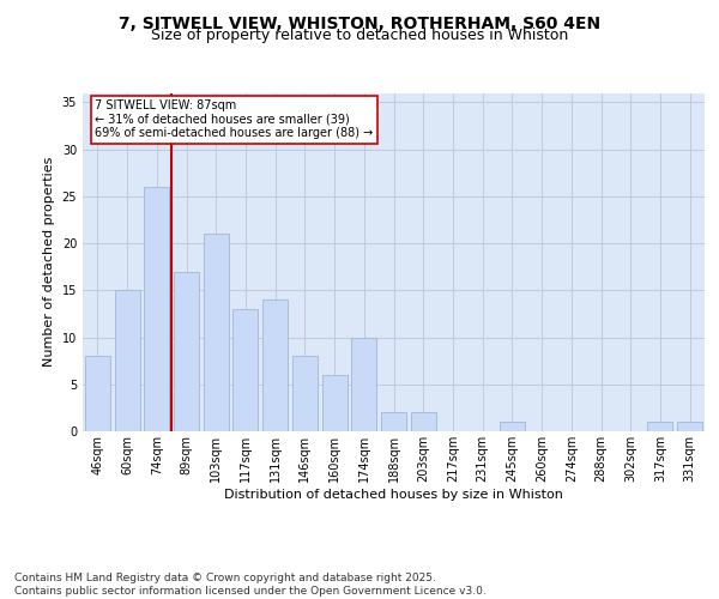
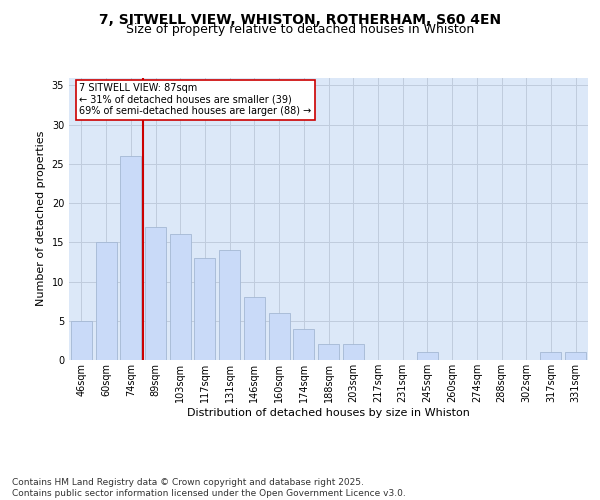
46sqm: 8 -> 5
103sqm: 21 -> 16
174sqm: 10 -> 4
